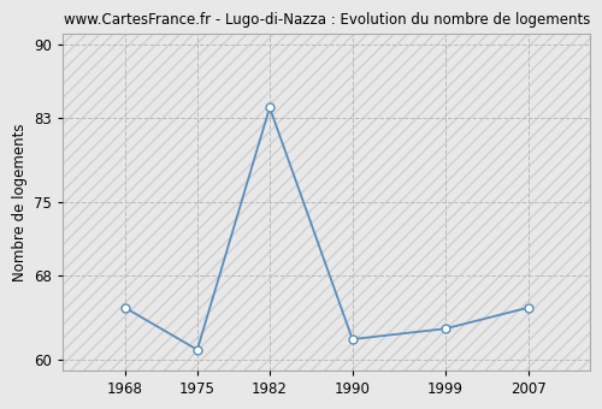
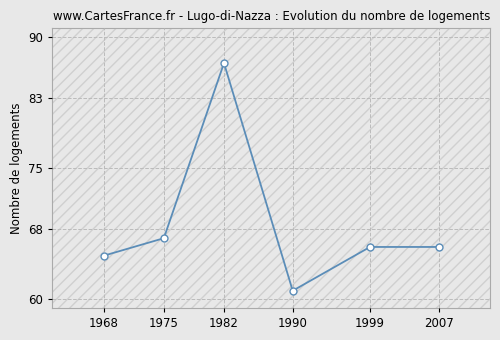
1975: 61 -> 67
1982: 84 -> 87
1990: 62 -> 61
1999: 63 -> 66
2007: 65 -> 66
